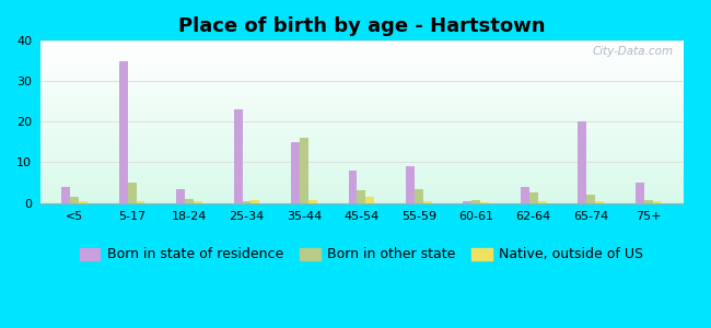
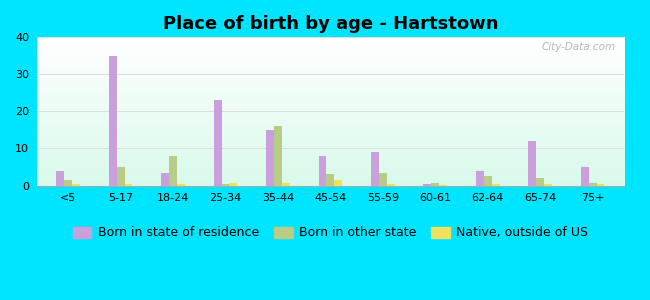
Born in other state/18-24: 1.0 -> 8.0
Born in state of residence/65-74: 20.0 -> 12.0
